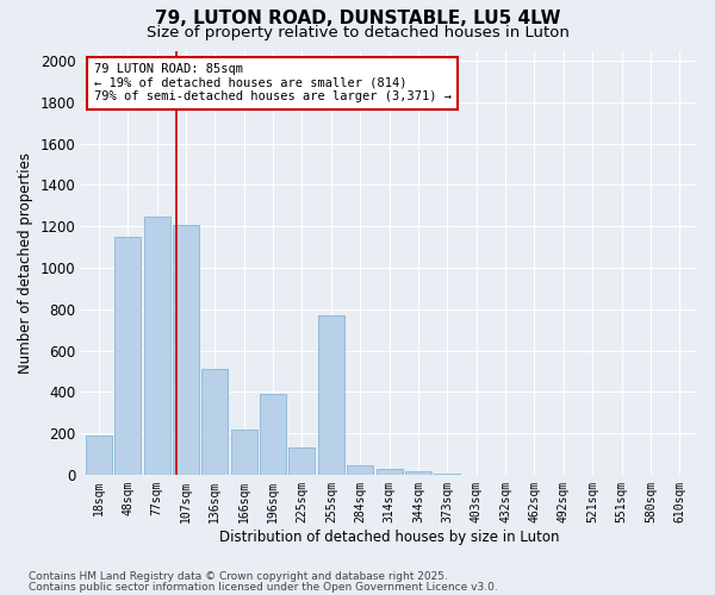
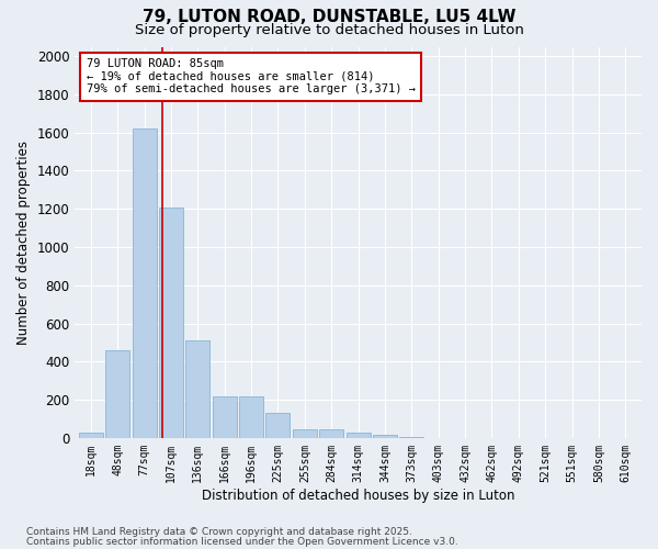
18sqm: 190 -> 30
48sqm: 1150 -> 460
77sqm: 1250 -> 1620
196sqm: 390 -> 220
255sqm: 770 -> 40
